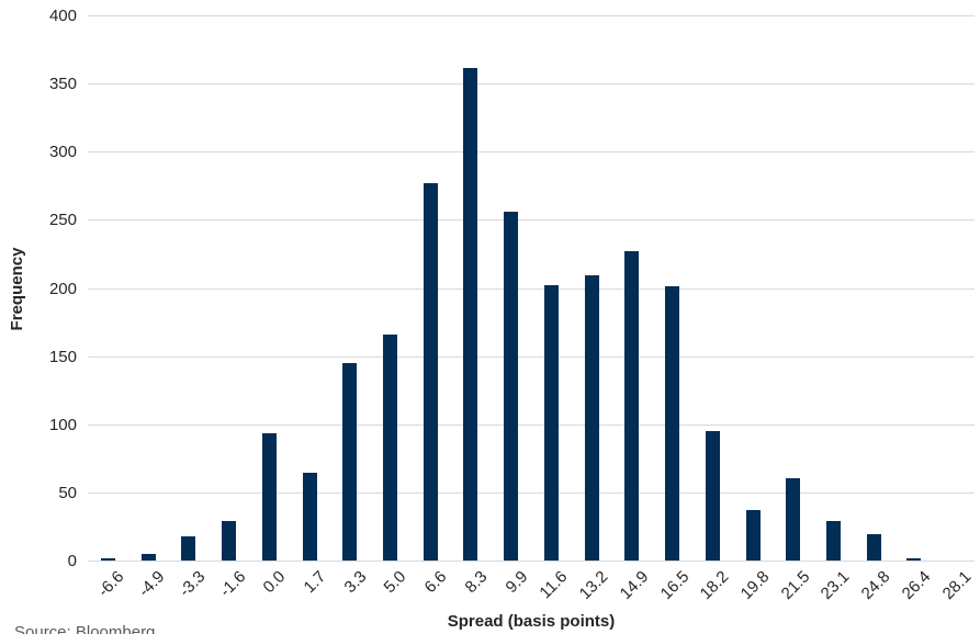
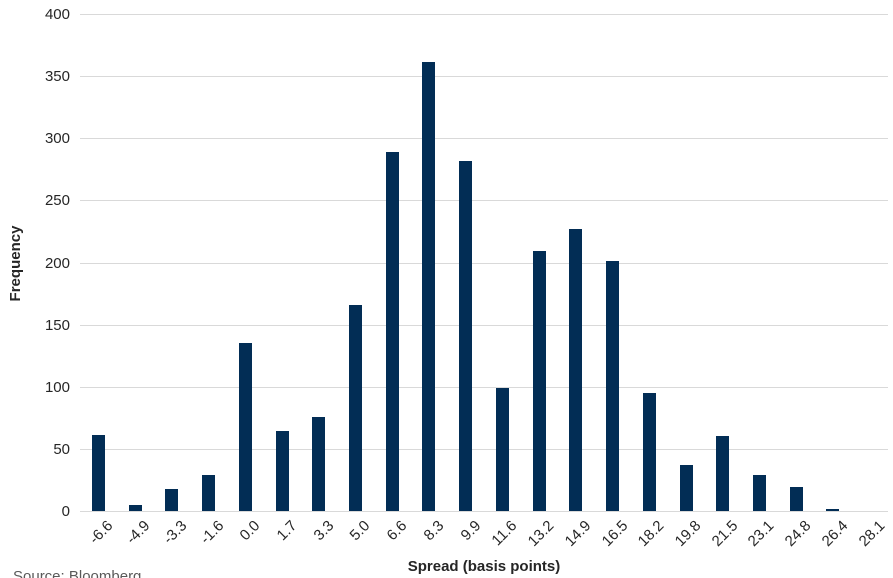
-6.6: 2 -> 61
0.0: 93 -> 135
3.3: 145 -> 76
6.6: 277 -> 289
9.9: 256 -> 282
11.6: 202 -> 99
